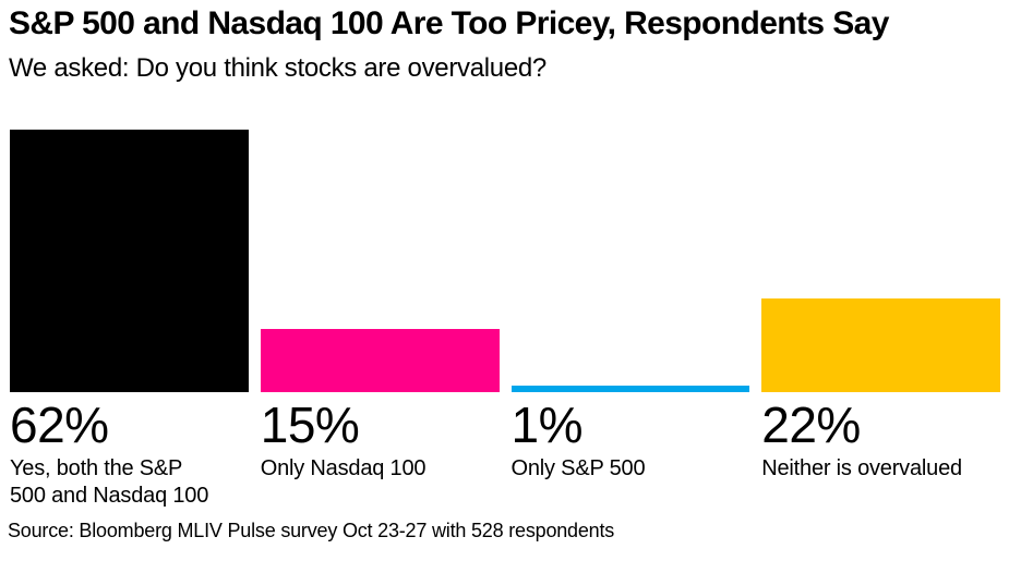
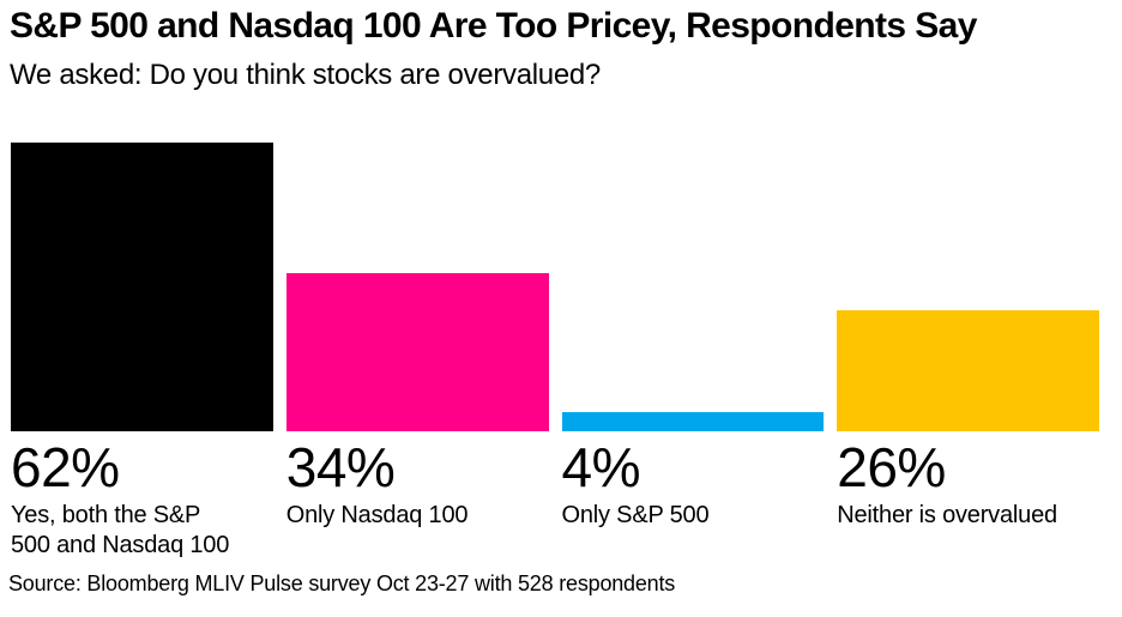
Only Nasdaq 100: 15% -> 34%
Only S&P 500: 1% -> 4%
Neither is overvalued: 22% -> 26%
